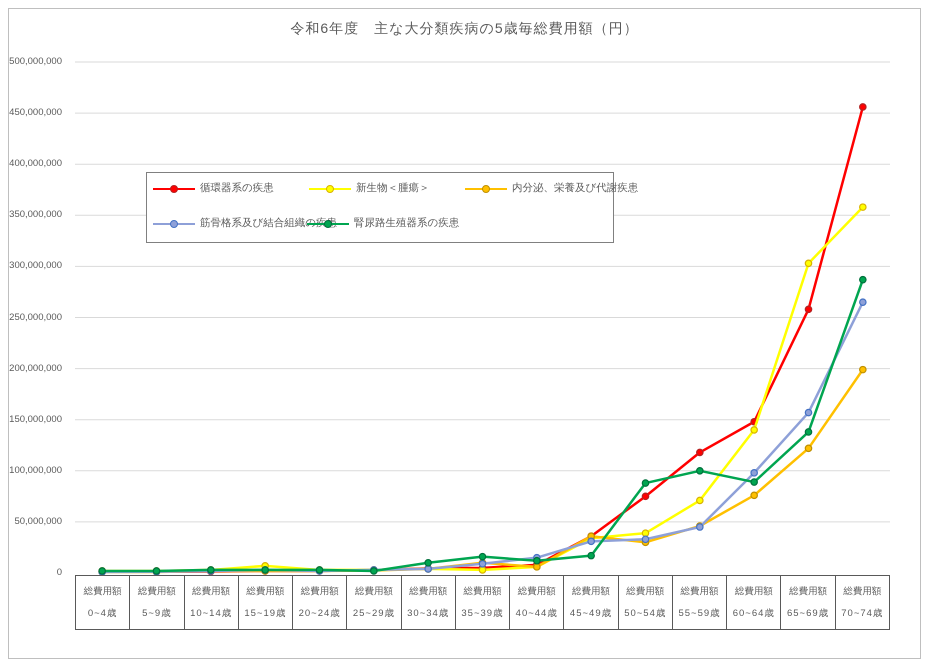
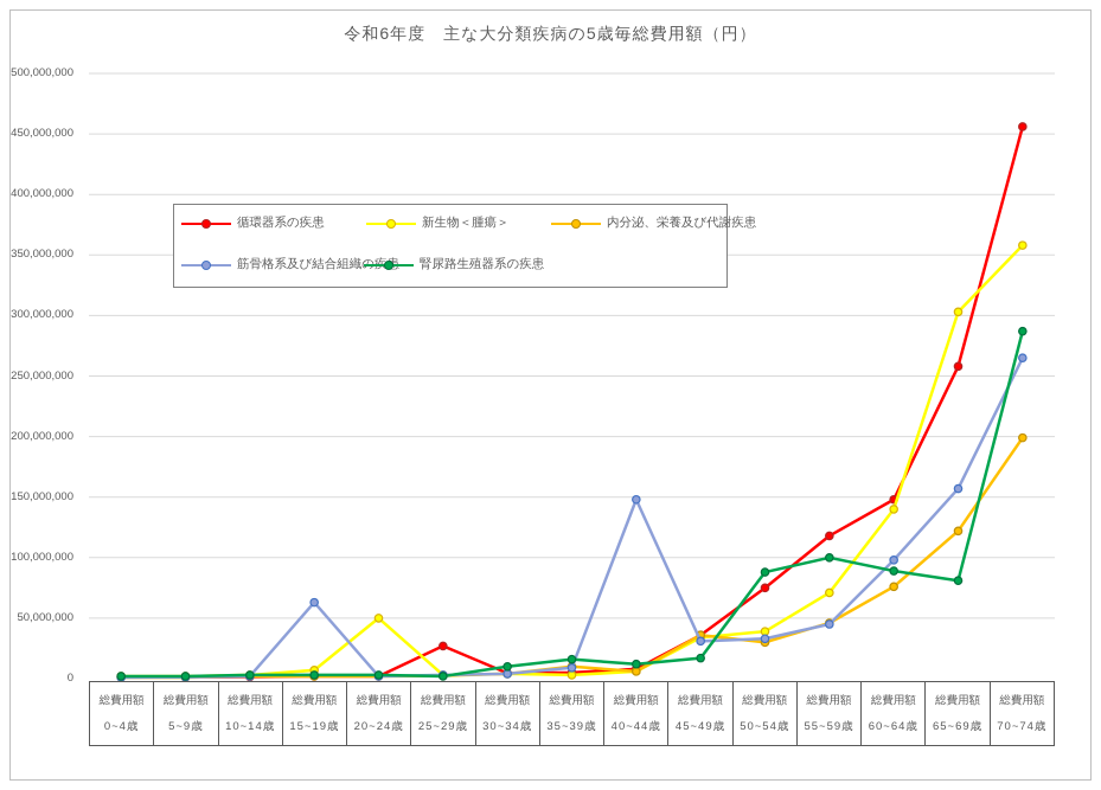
筋骨格系及び結合組織の疾患/15~19歳: 3000000 -> 63000000
新生物＜腫瘍＞/20~24歳: 3000000 -> 50000000
循環器系の疾患/25~29歳: 3000000 -> 27000000
筋骨格系及び結合組織の疾患/40~44歳: 15000000 -> 148000000
腎尿路生殖器系の疾患/65~69歳: 138000000 -> 81000000
